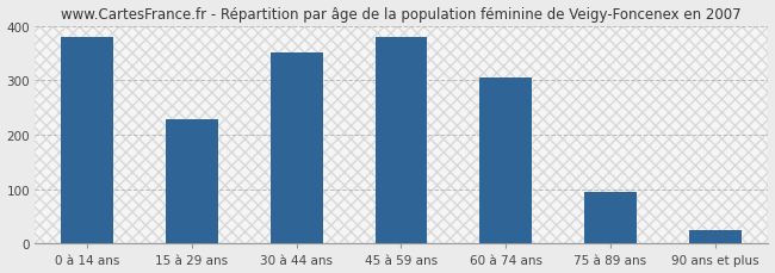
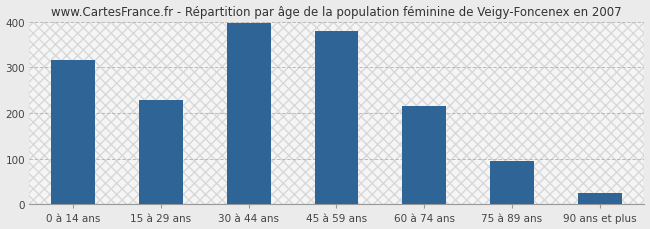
0 à 14 ans: 380 -> 315
30 à 44 ans: 350 -> 396
60 à 74 ans: 305 -> 216
